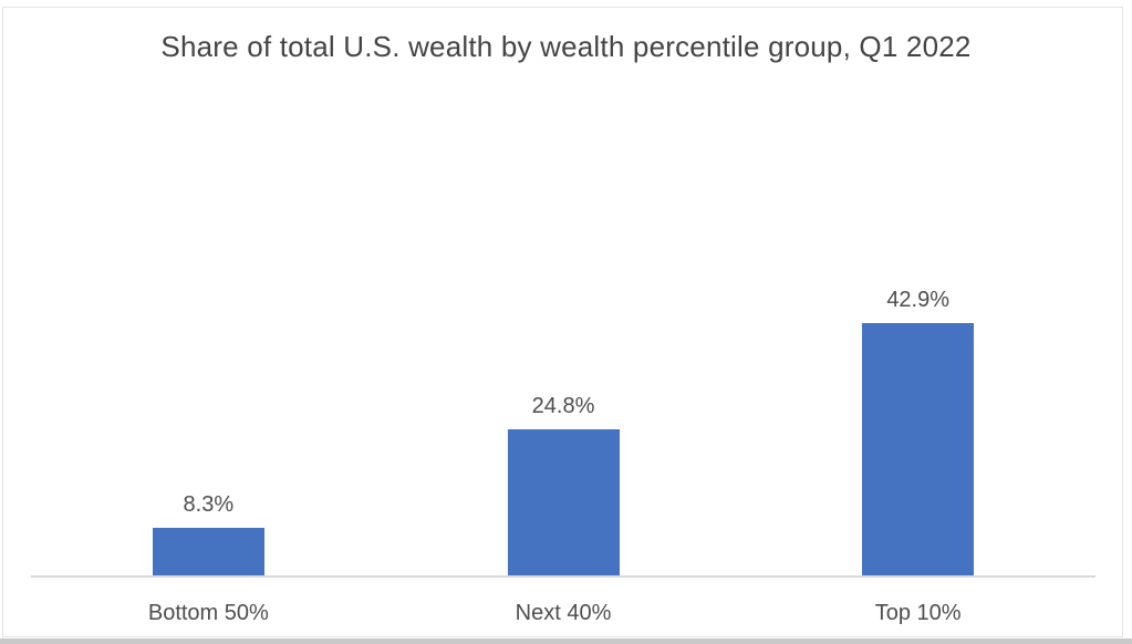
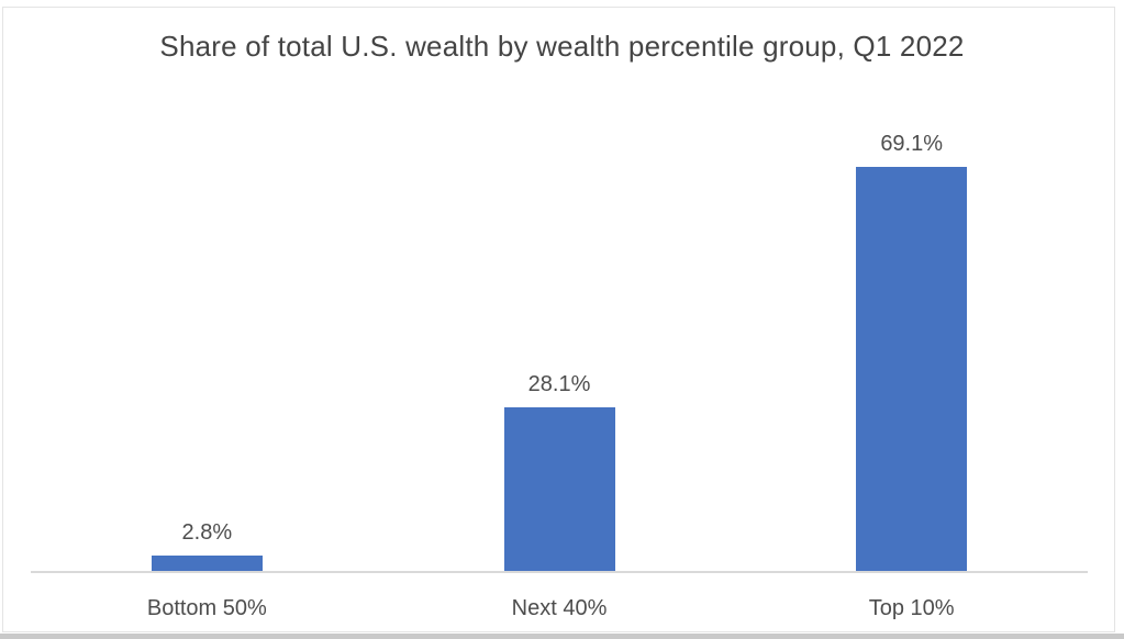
Bottom 50%: 8.3% -> 2.8%
Next 40%: 24.8% -> 28.1%
Top 10%: 42.9% -> 69.1%
